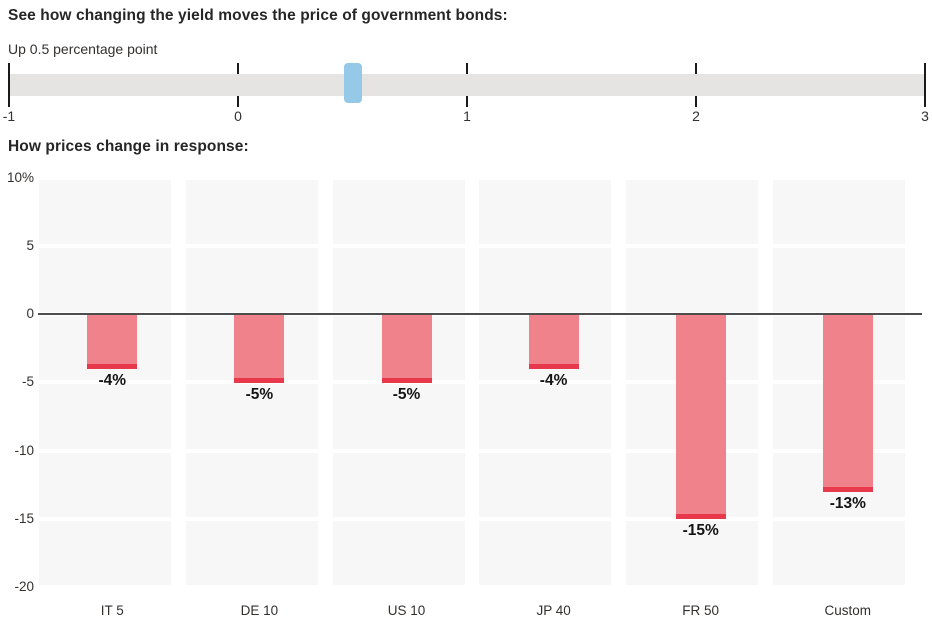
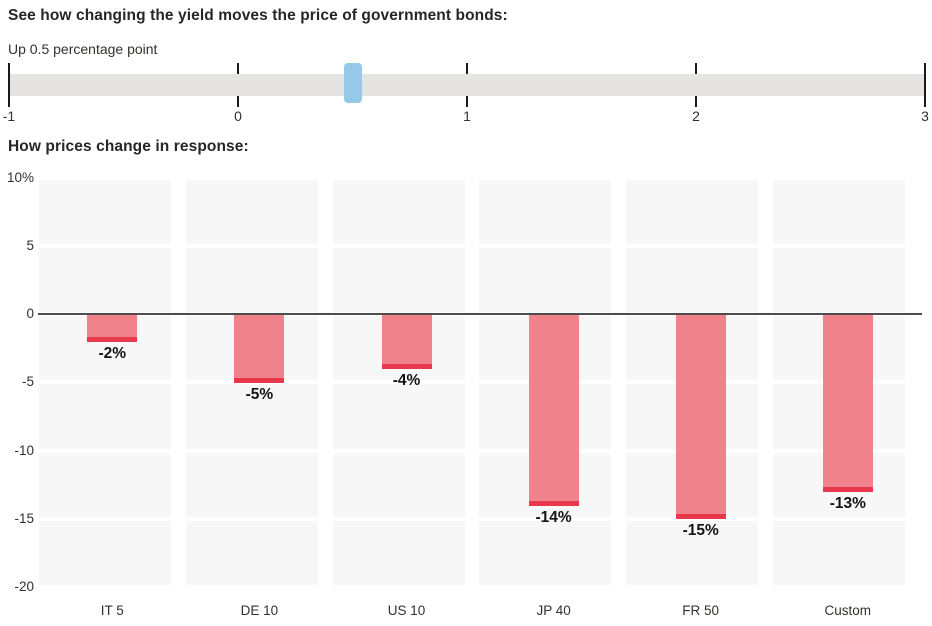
IT 5: -4% -> -2%
US 10: -5% -> -4%
JP 40: -4% -> -14%
